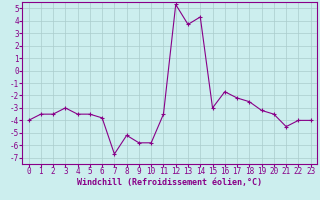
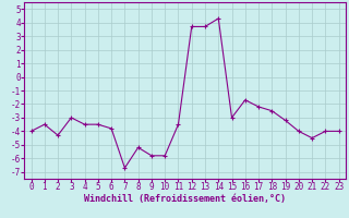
2: -3.5 -> -4.3
12: 5.3 -> 3.7
20: -3.5 -> -4.0
